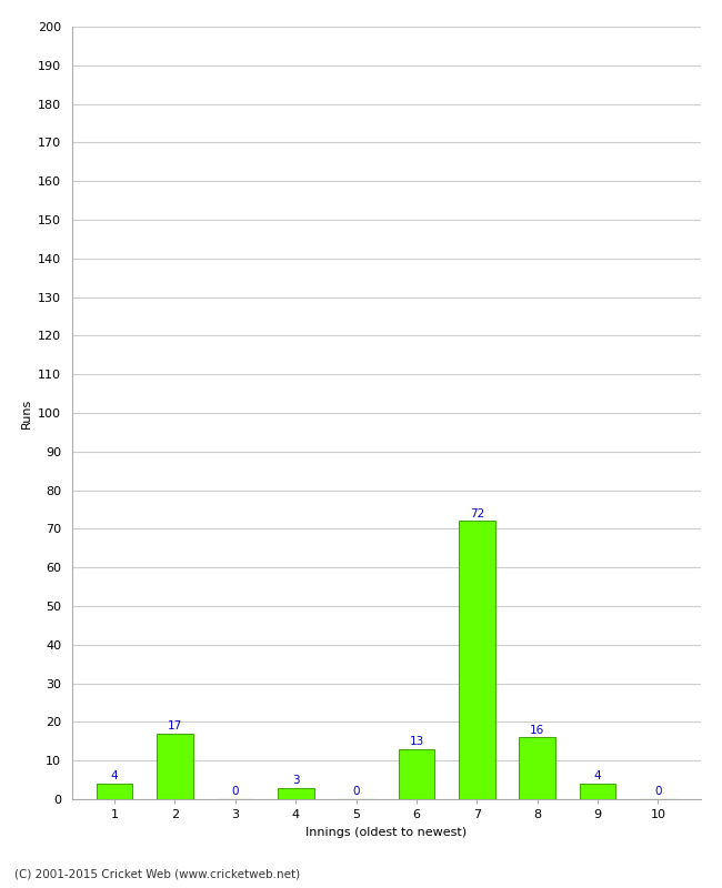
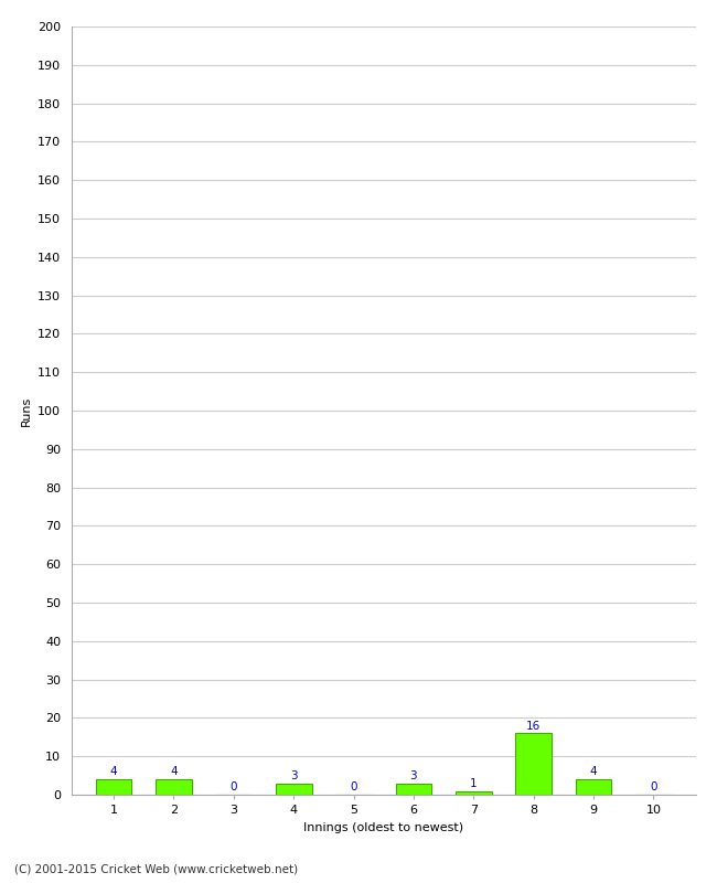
2: 17 -> 4
6: 13 -> 3
7: 72 -> 1
